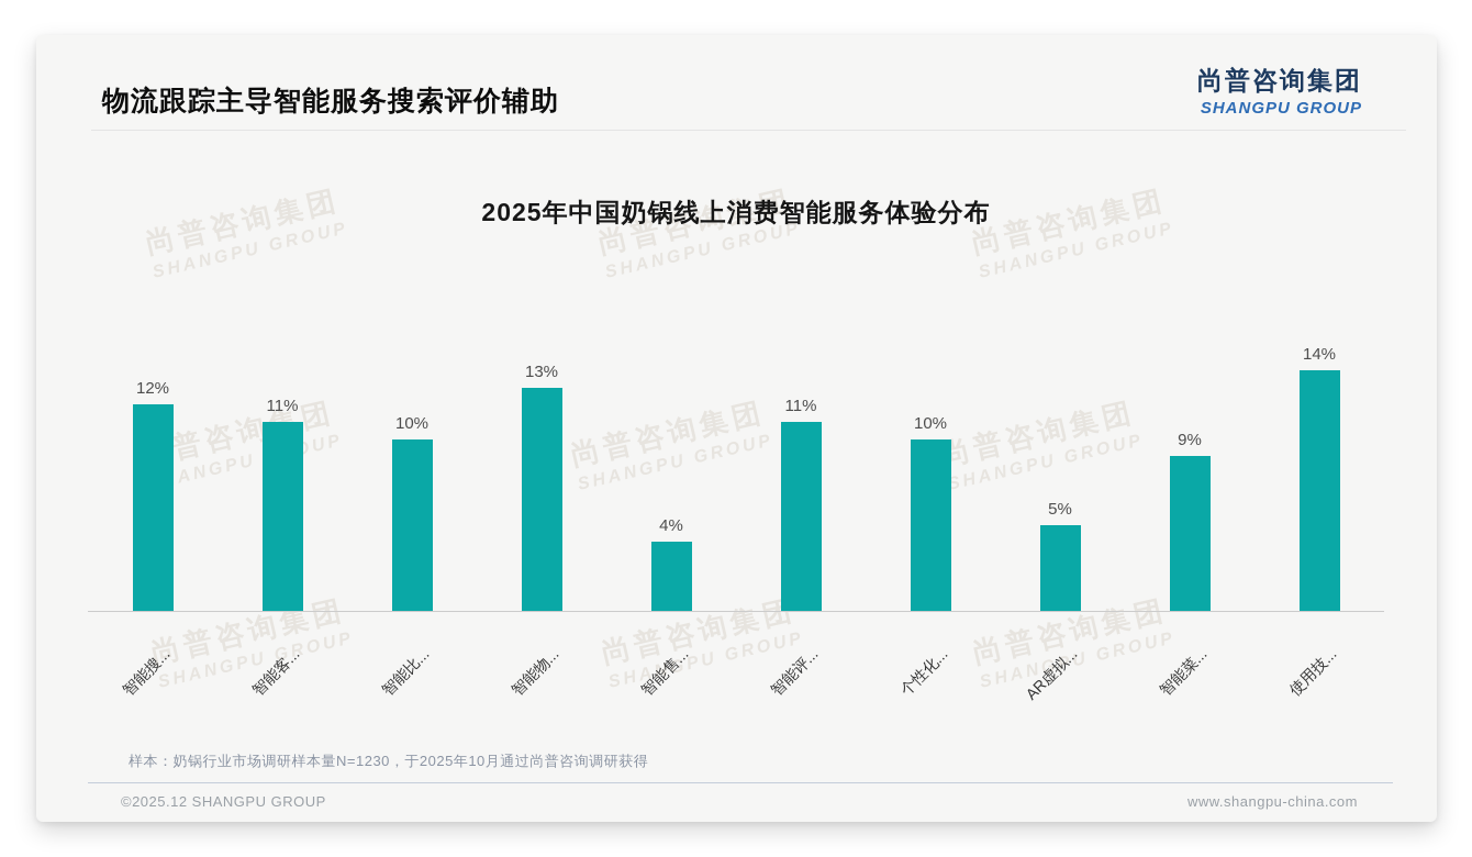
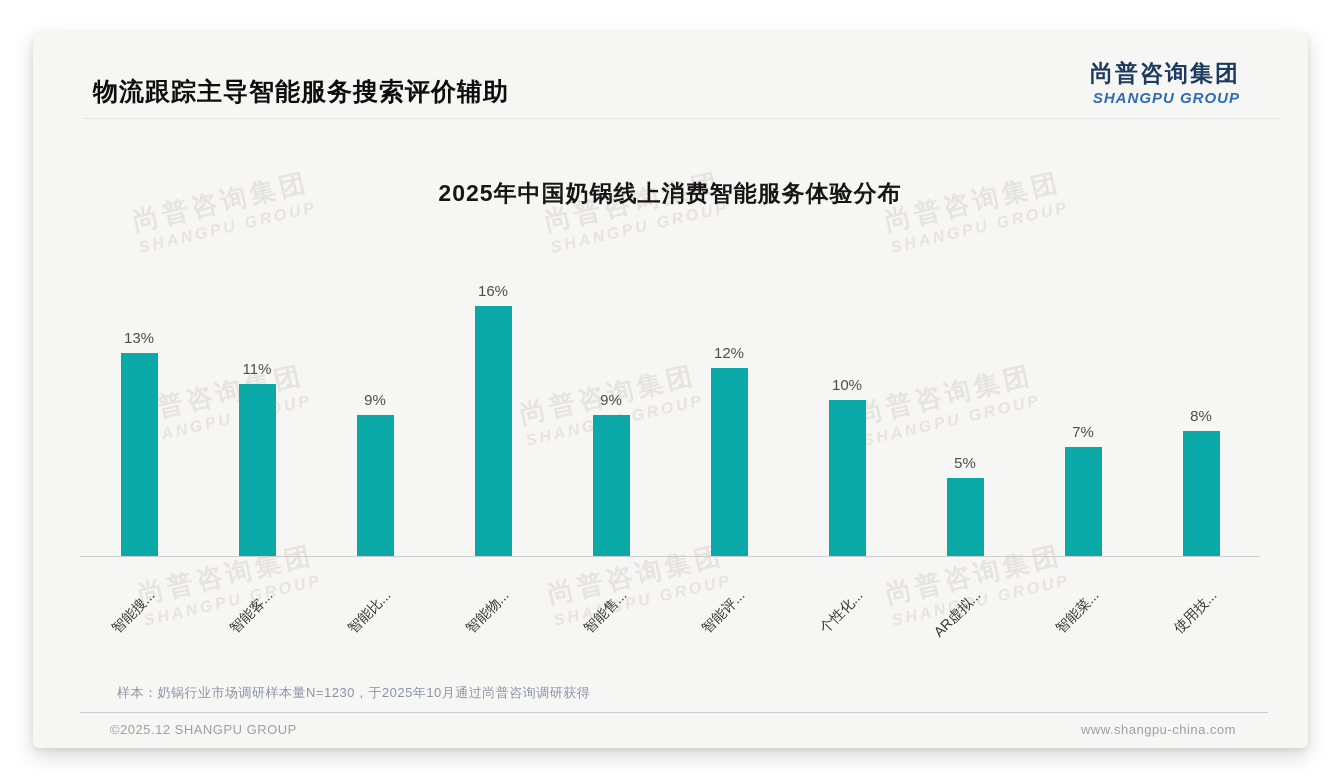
智能搜...: 12% -> 13%
智能比...: 10% -> 9%
智能物...: 13% -> 16%
智能售...: 4% -> 9%
智能评...: 11% -> 12%
智能菜...: 9% -> 7%
使用技...: 14% -> 8%
